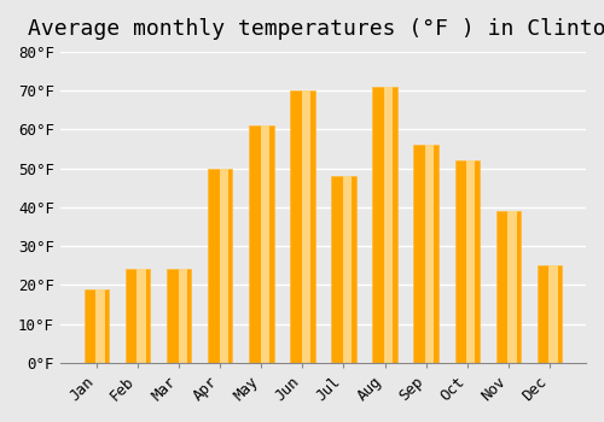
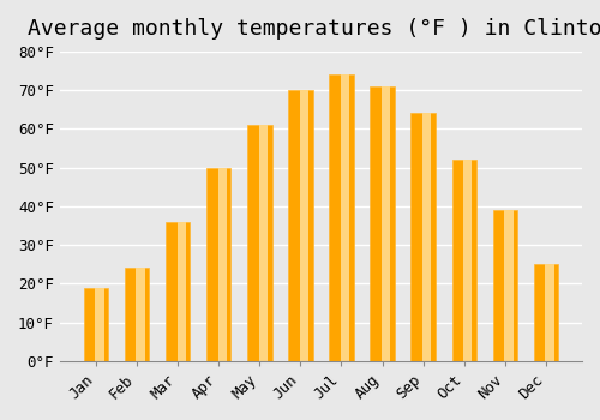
Mar: 24°F -> 36°F
Jul: 48°F -> 74°F
Sep: 56°F -> 64°F
